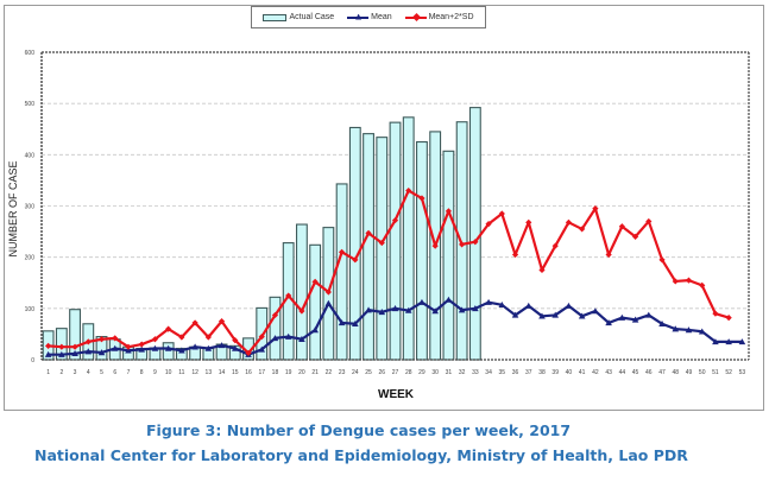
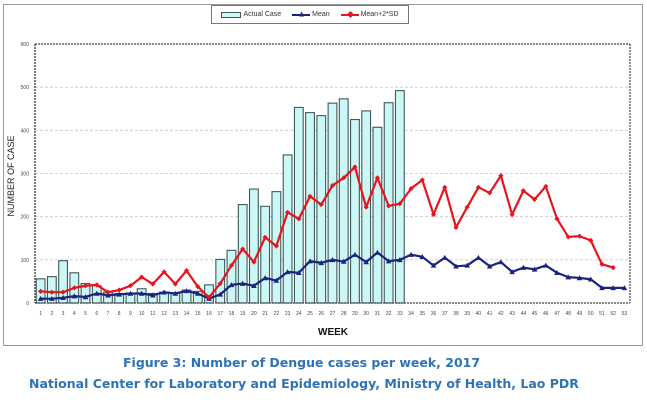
Mean/22: 110 -> 50
Mean+2*SD/28: 330 -> 290
